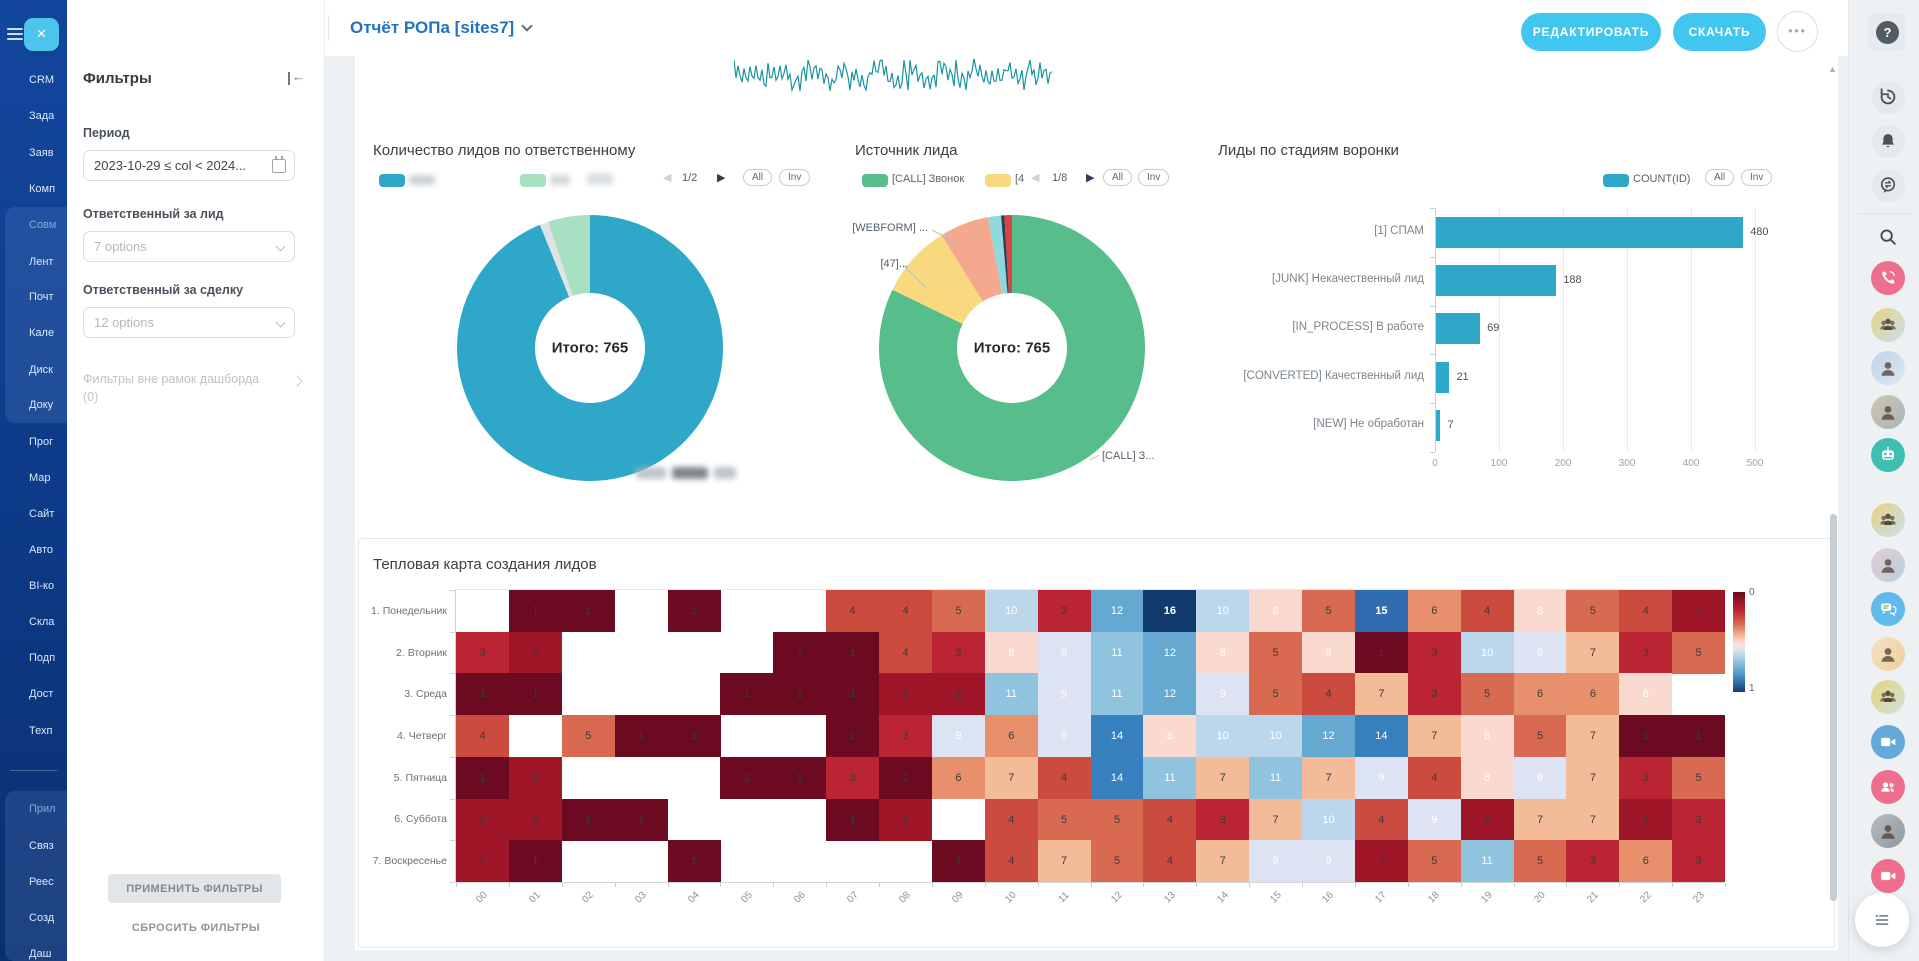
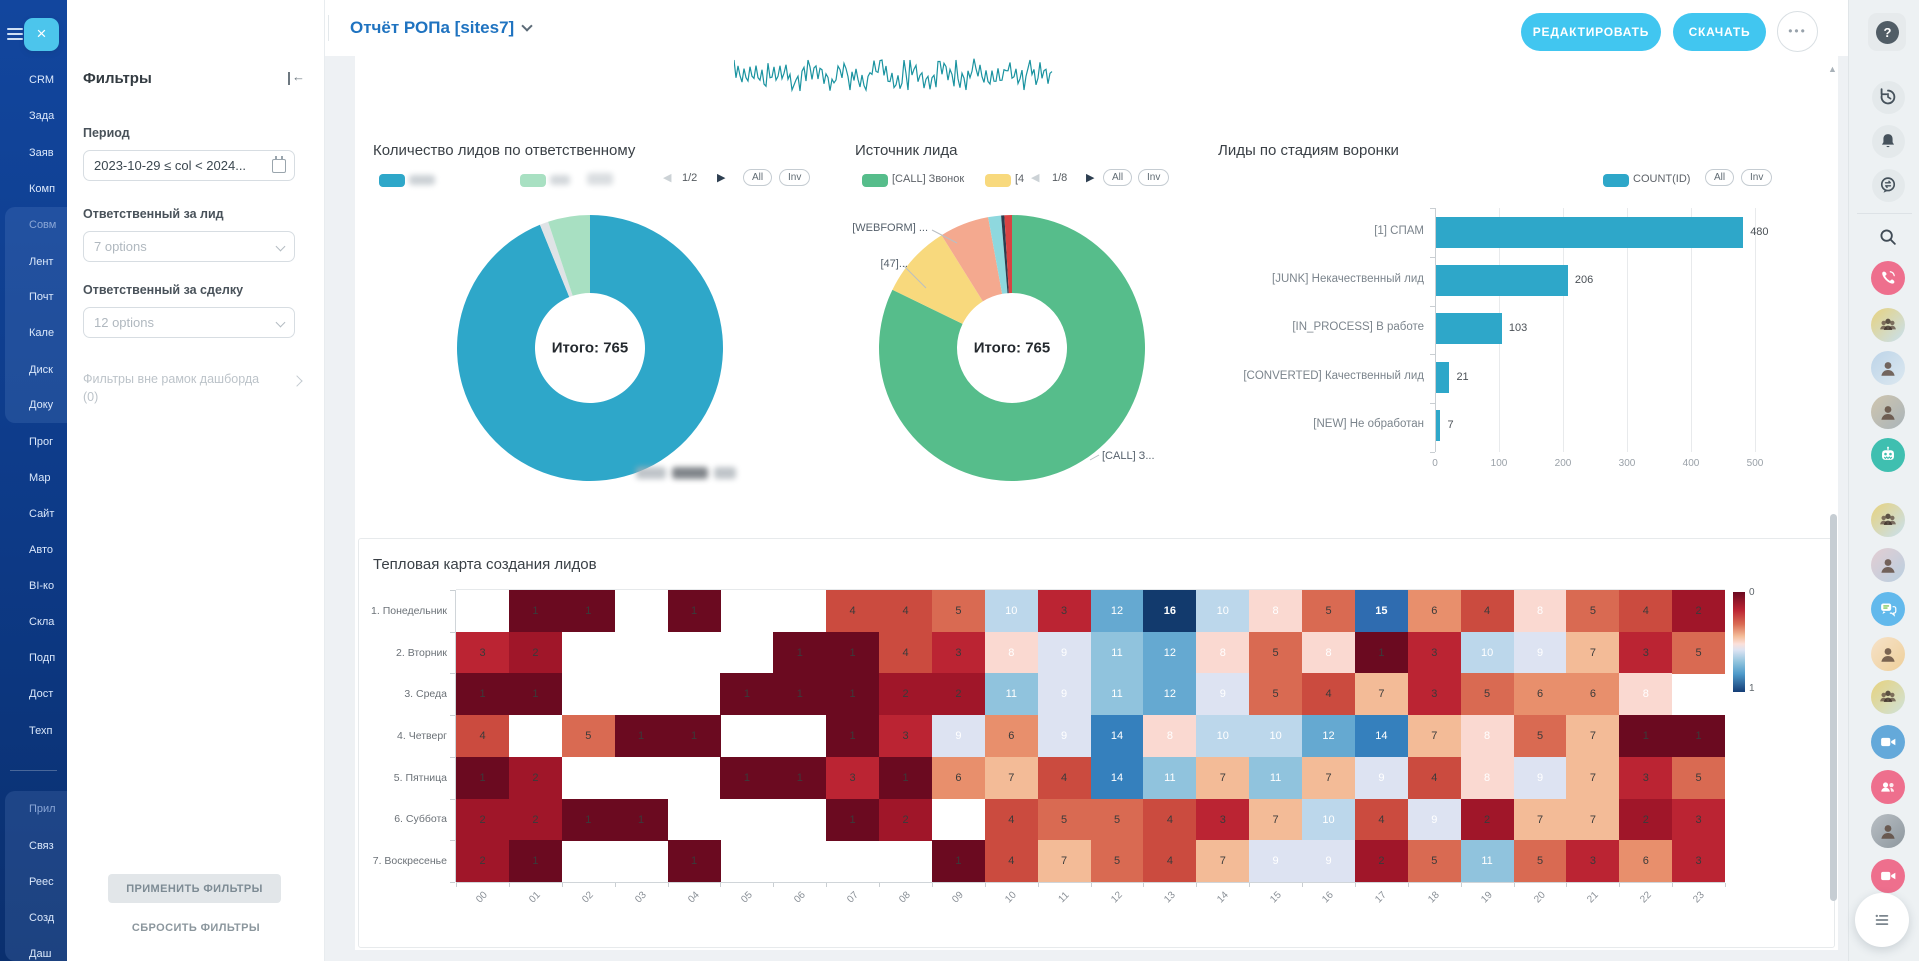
Лиды по стадиям воронки/[JUNK] Некачественный лид: 188 -> 206
Лиды по стадиям воронки/[IN_PROCESS] В работе: 69 -> 103
